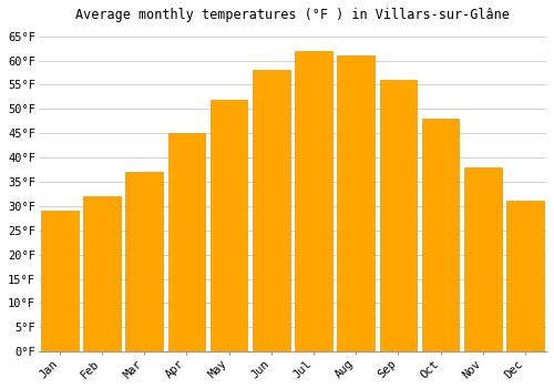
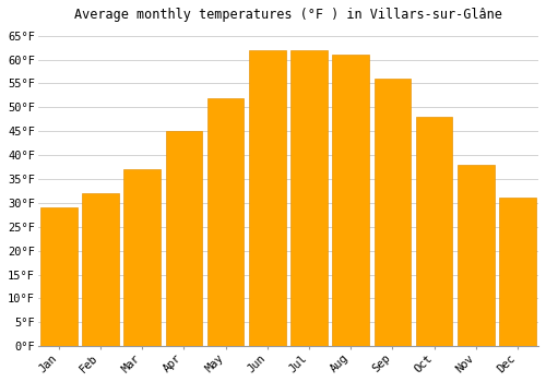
Jun: 58°F -> 62°F
